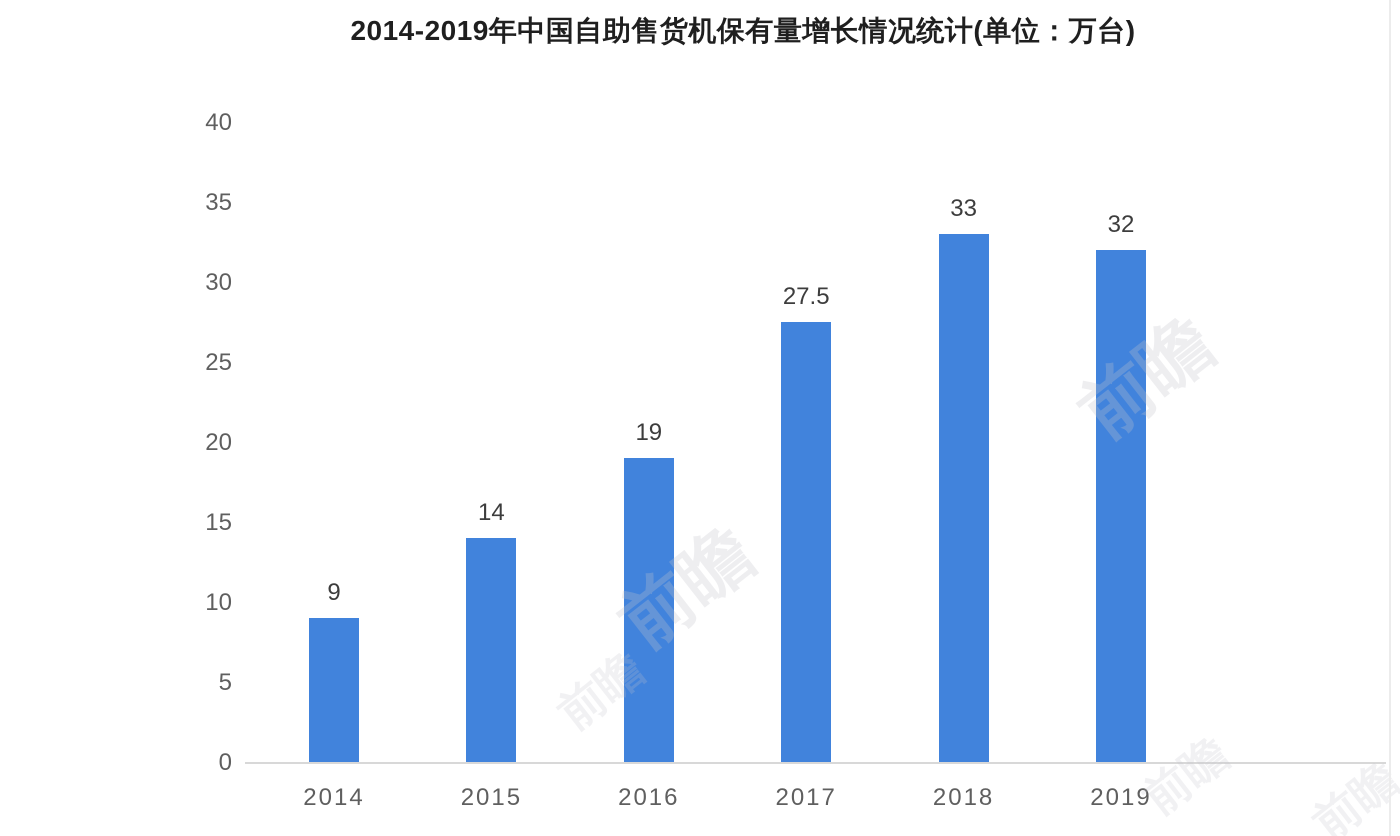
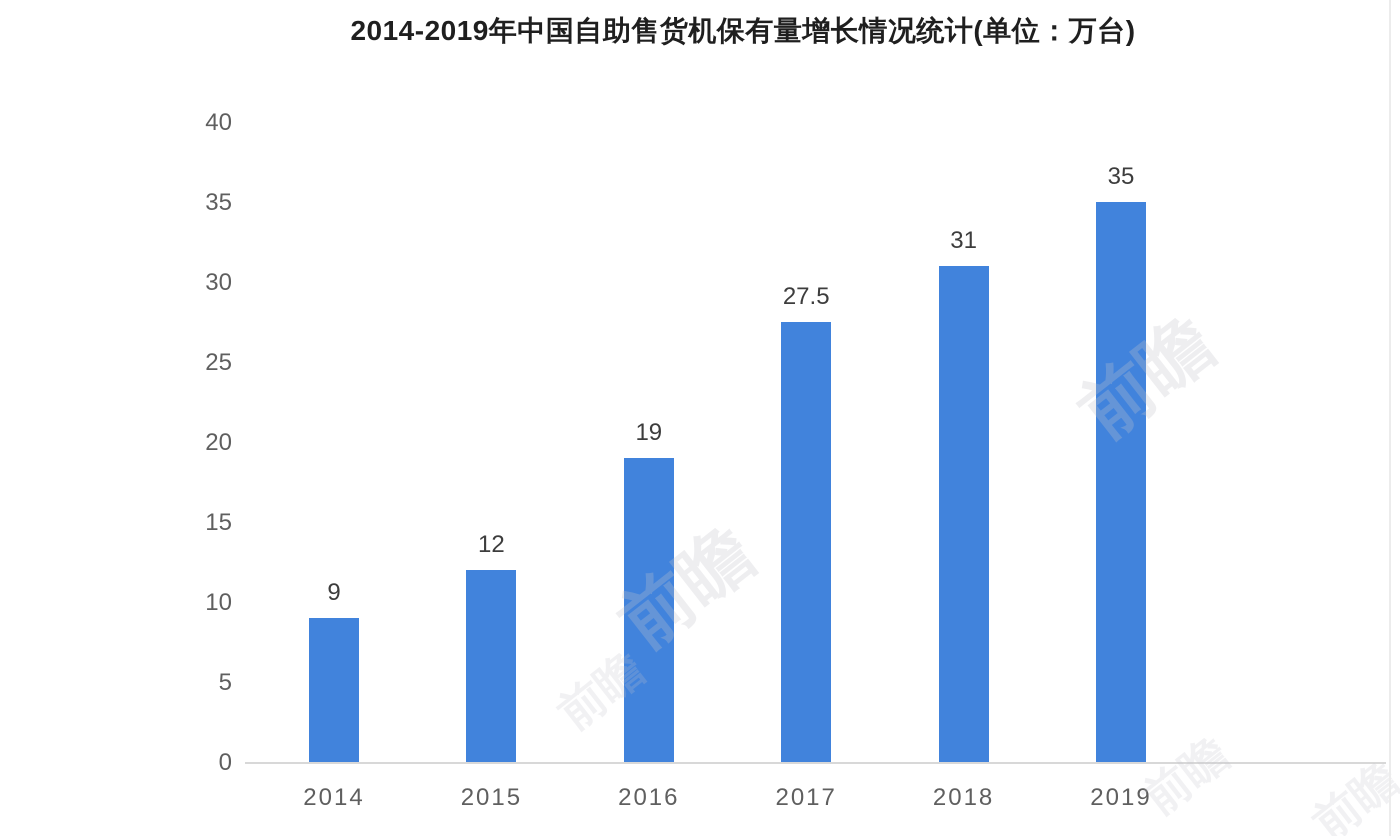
2015: 14 -> 12
2018: 33 -> 31
2019: 32 -> 35
